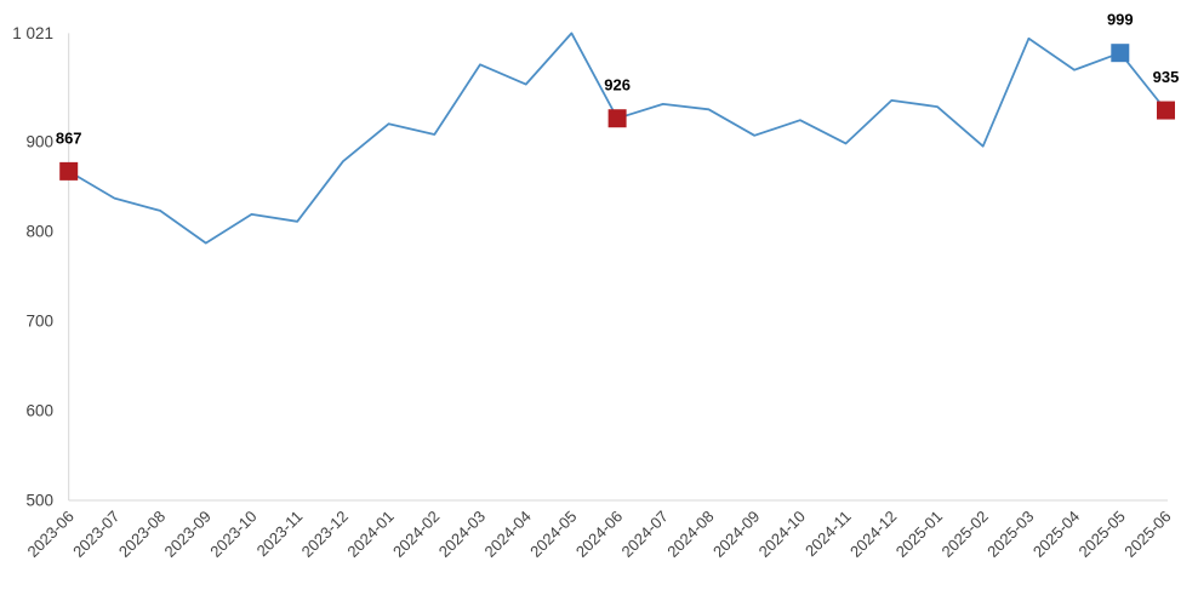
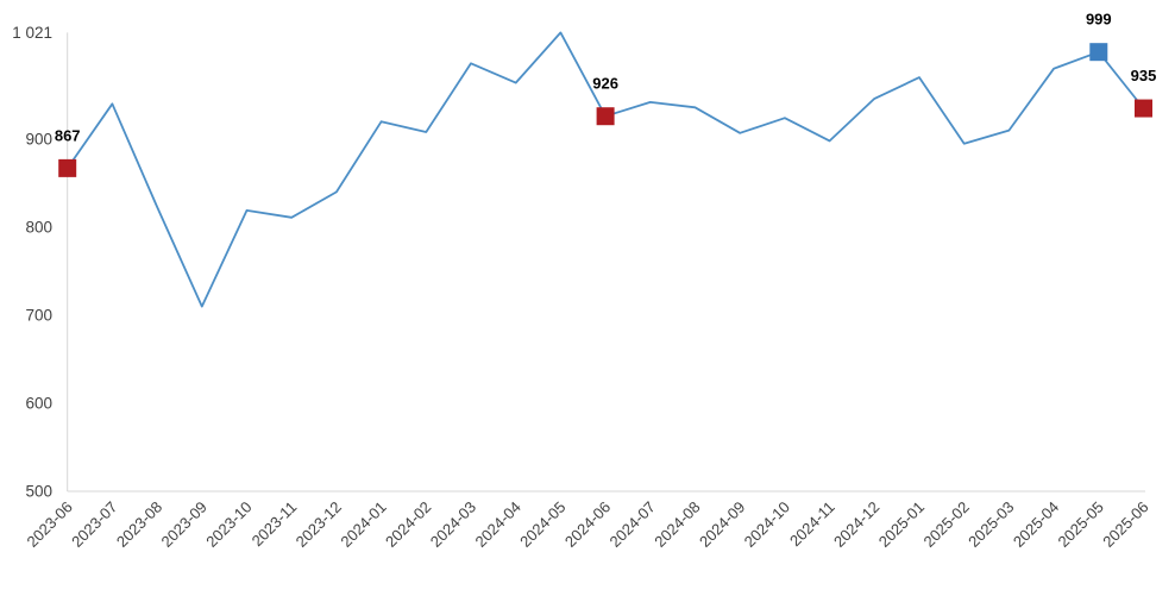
2023-07: 840 -> 940
2023-09: 790 -> 710
2023-12: 880 -> 840
2025-01: 940 -> 970
2025-03: 1020 -> 910
